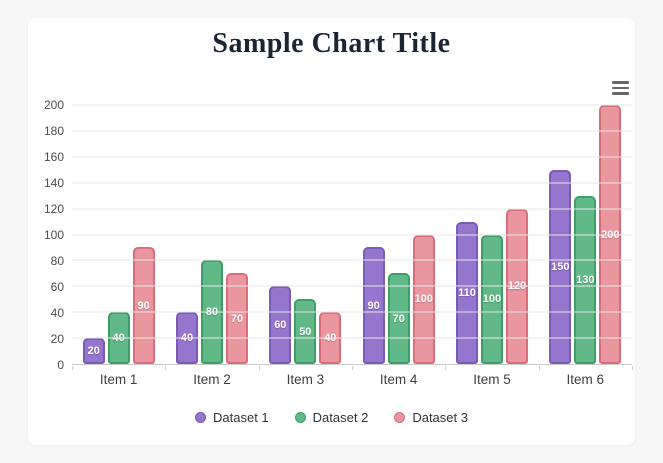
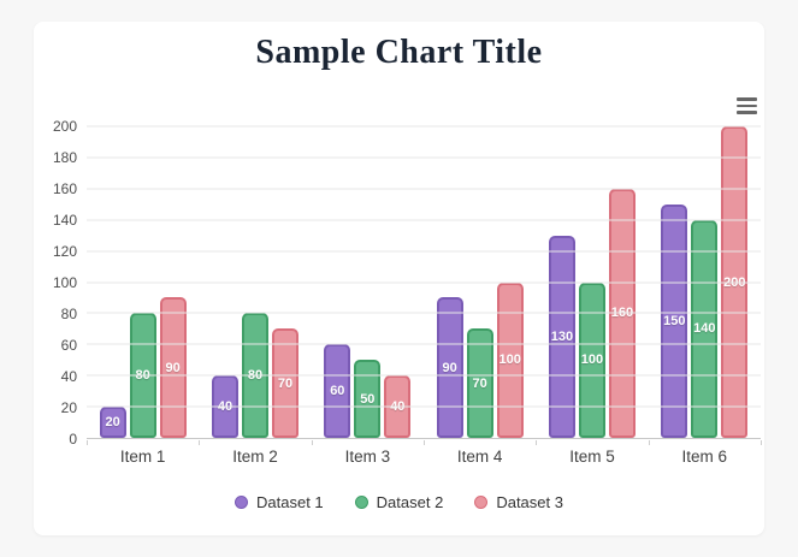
Dataset 2/Item 1: 40 -> 80
Dataset 1/Item 5: 110 -> 130
Dataset 3/Item 5: 120 -> 160
Dataset 2/Item 6: 130 -> 140
